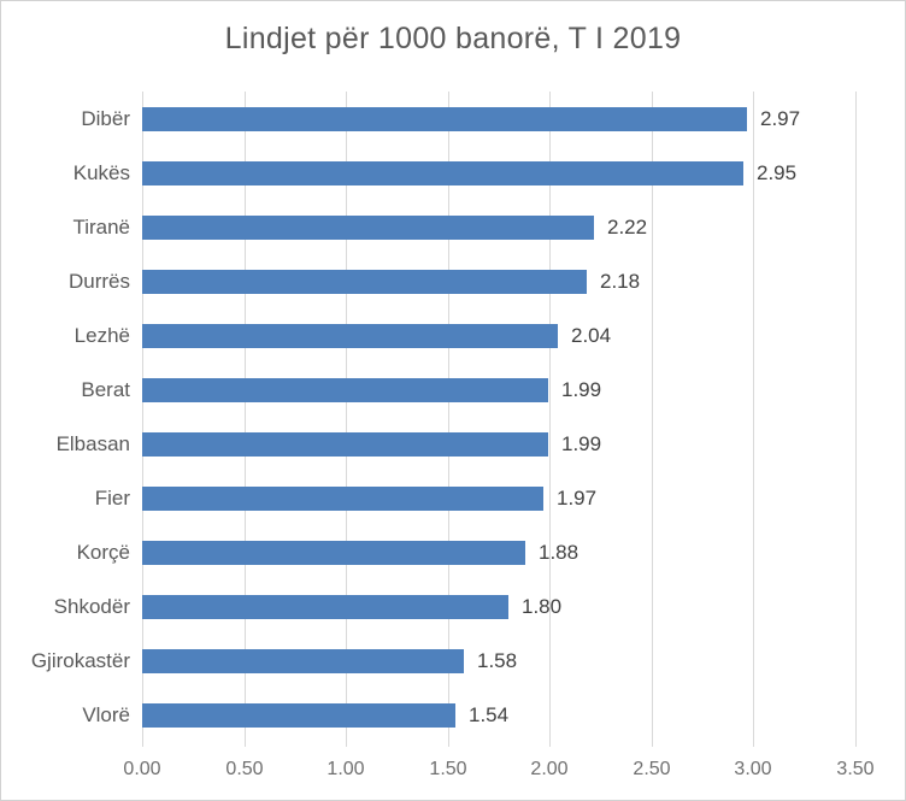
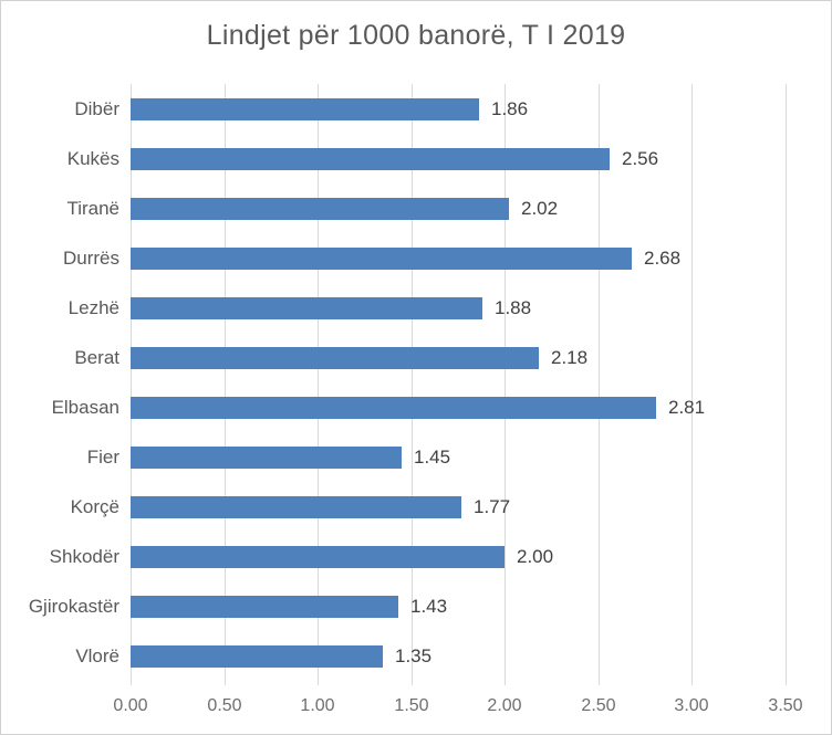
Dibër: 2.97 -> 1.86
Kukës: 2.95 -> 2.56
Tiranë: 2.22 -> 2.02
Durrës: 2.18 -> 2.68
Lezhë: 2.04 -> 1.88
Berat: 1.99 -> 2.18
Elbasan: 1.99 -> 2.81
Fier: 1.97 -> 1.45
Korçë: 1.88 -> 1.77
Shkodër: 1.80 -> 2.00
Gjirokastër: 1.58 -> 1.43
Vlorë: 1.54 -> 1.35
